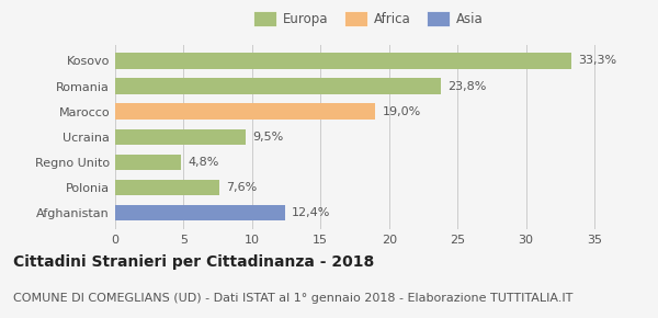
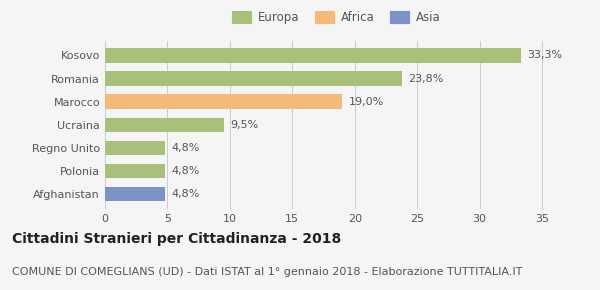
Polonia: 7,6% -> 4,8%
Afghanistan: 12,4% -> 4,8%
